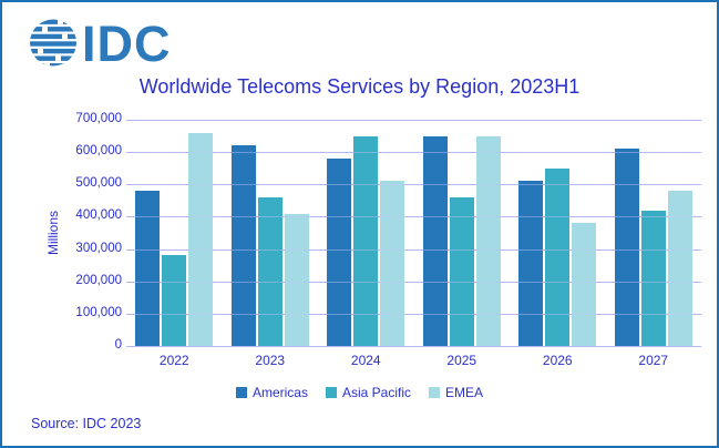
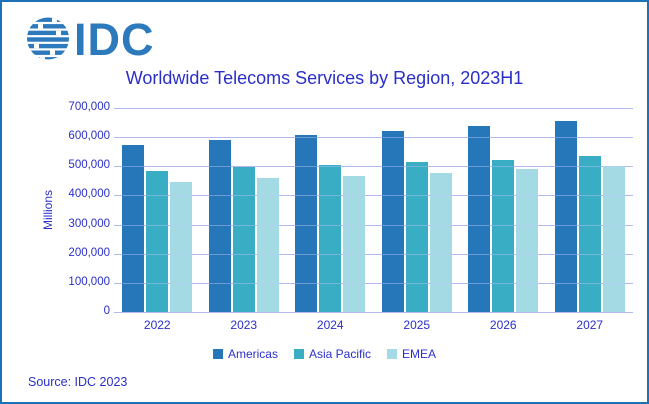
Americas/2022: 480000 -> 570000
Asia Pacific/2022: 280000 -> 480000
EMEA/2022: 660000 -> 440000
Americas/2023: 620000 -> 590000
Asia Pacific/2023: 460000 -> 500000
EMEA/2023: 410000 -> 460000
Americas/2024: 580000 -> 610000
Asia Pacific/2024: 650000 -> 500000
EMEA/2024: 510000 -> 470000
Americas/2025: 650000 -> 620000
Asia Pacific/2025: 460000 -> 520000
EMEA/2025: 650000 -> 480000
Americas/2026: 510000 -> 640000
Asia Pacific/2026: 550000 -> 520000
EMEA/2026: 380000 -> 490000
Americas/2027: 610000 -> 660000
Asia Pacific/2027: 420000 -> 540000
EMEA/2027: 480000 -> 500000
